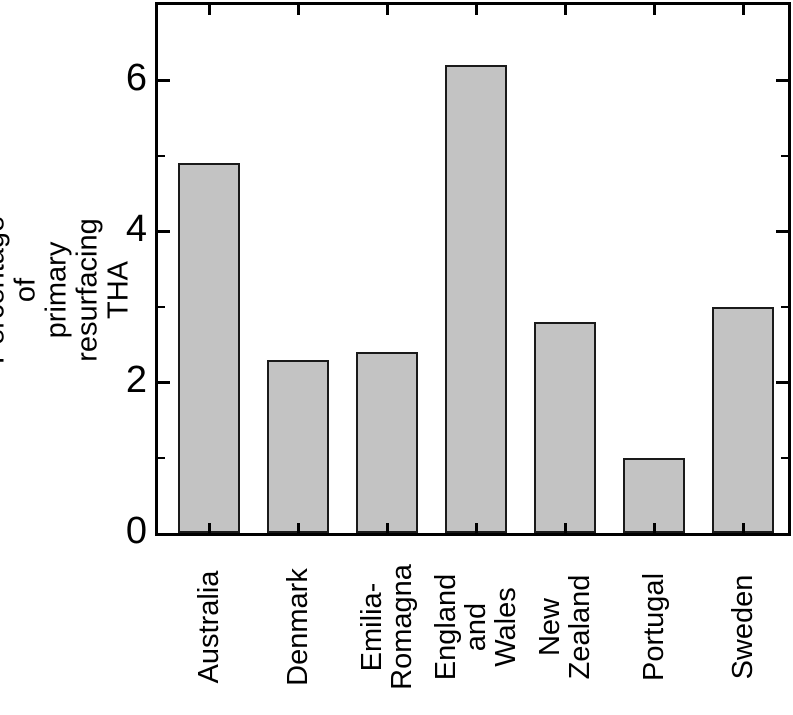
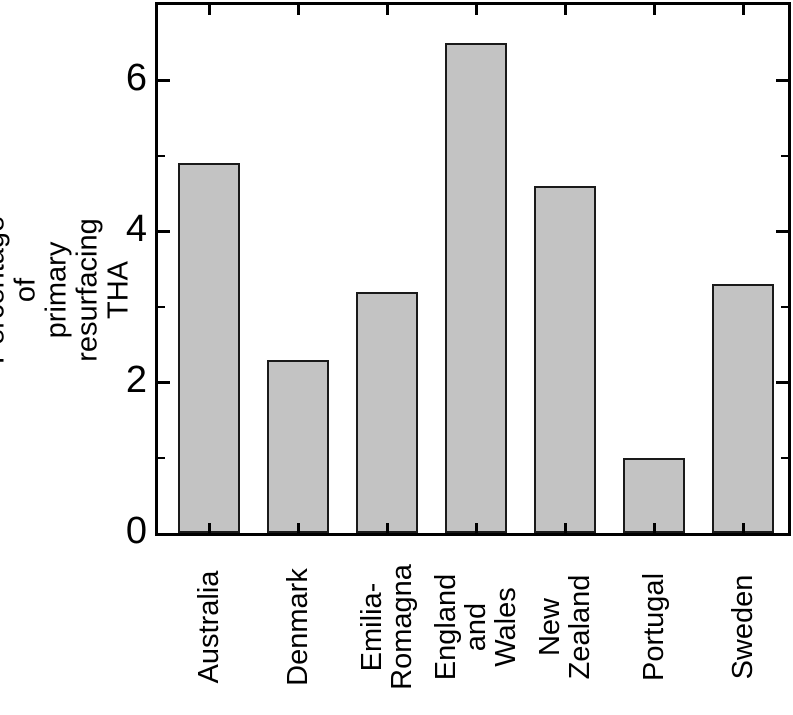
Emilia- Romagna: 2.4 -> 3.2
England and Wales: 6.2 -> 6.5
New Zealand: 2.8 -> 4.6
Sweden: 3.0 -> 3.3
